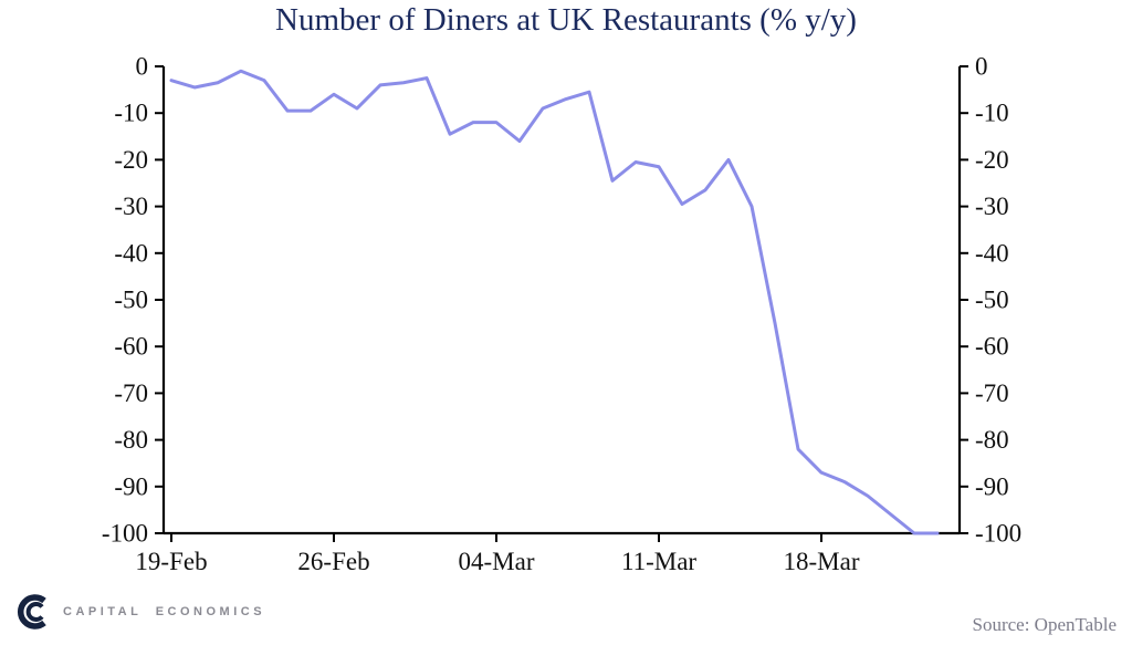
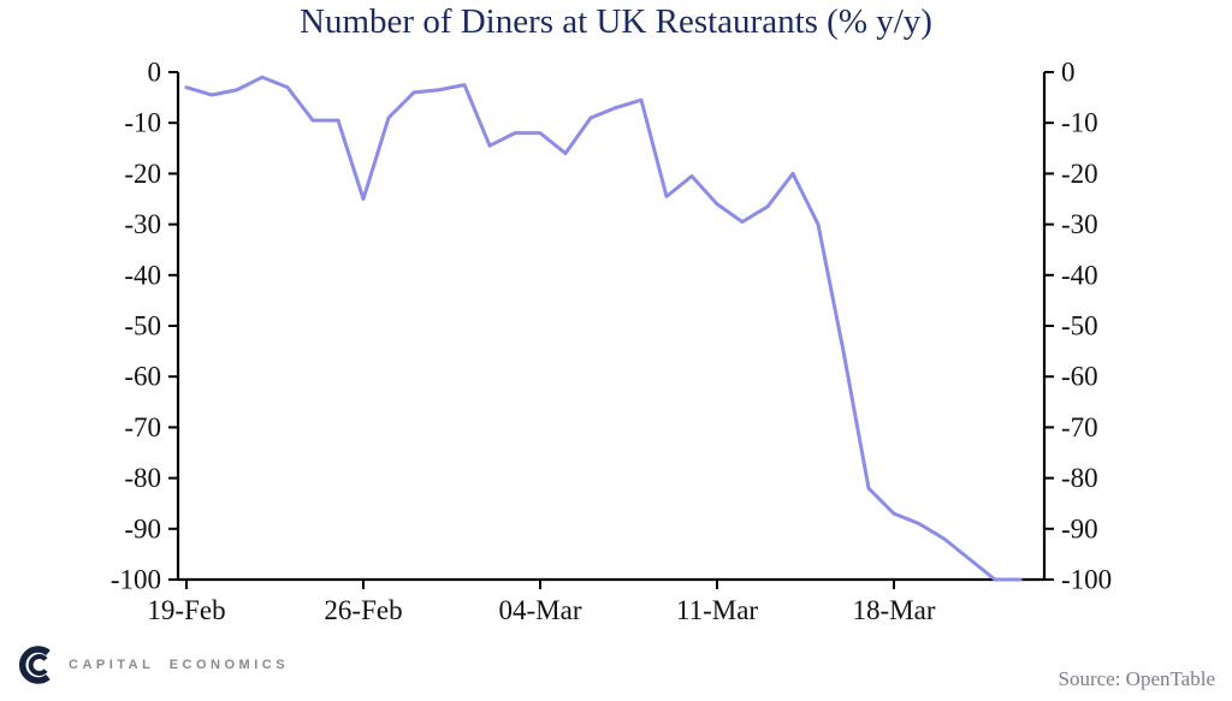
26-Feb: -6 -> -25
11-Mar: -22 -> -26
